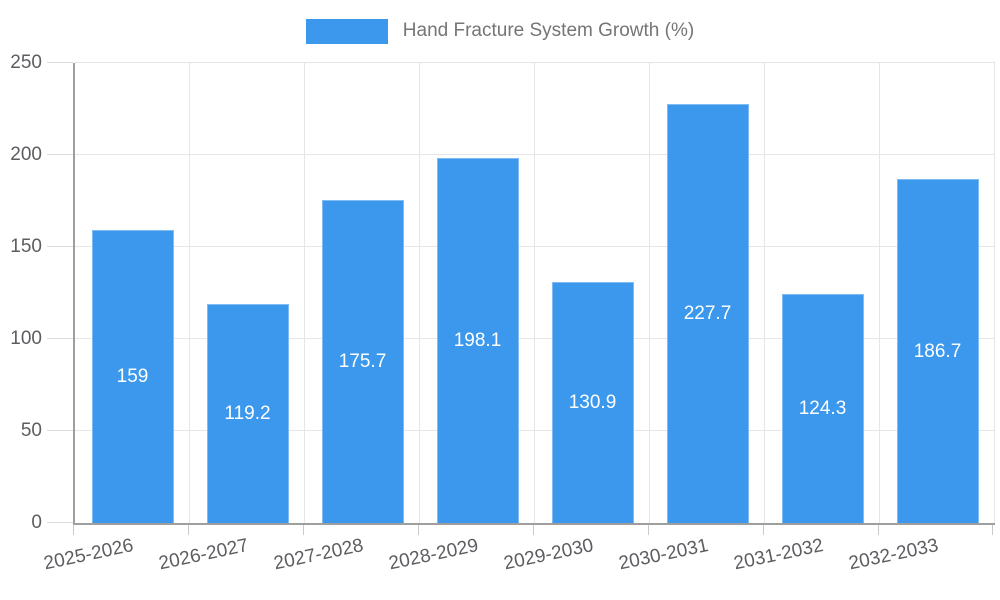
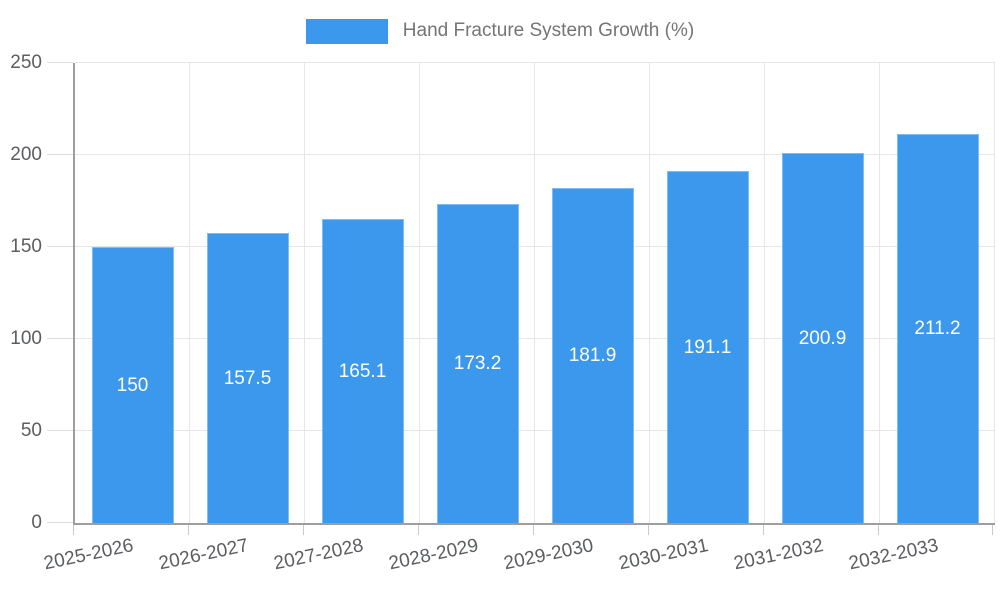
2025-2026: 159 -> 150
2026-2027: 119.2 -> 157.5
2027-2028: 175.7 -> 165.1
2028-2029: 198.1 -> 173.2
2029-2030: 130.9 -> 181.9
2030-2031: 227.7 -> 191.1
2031-2032: 124.3 -> 200.9
2032-2033: 186.7 -> 211.2
